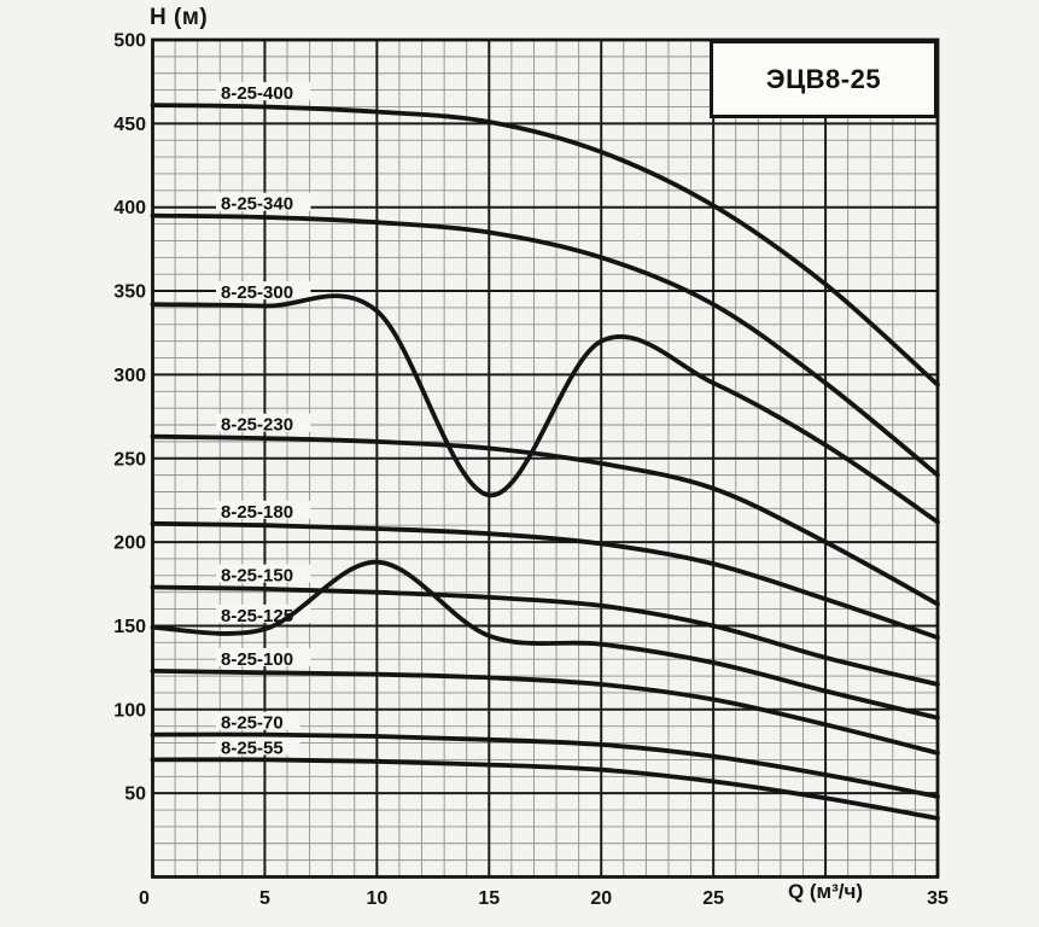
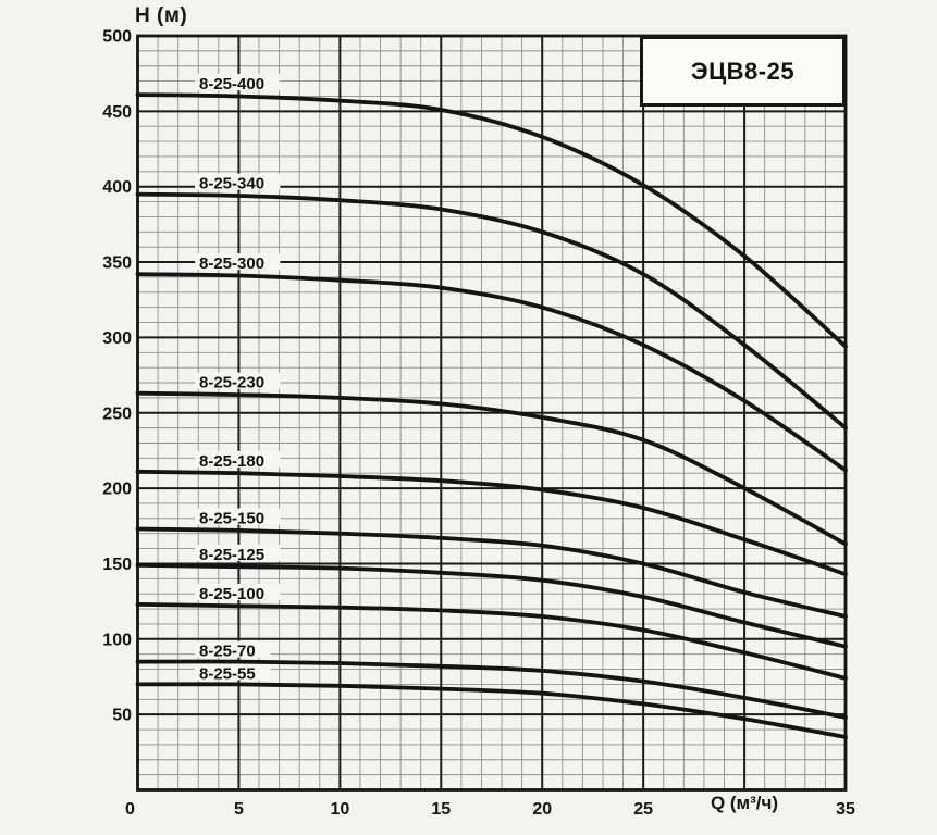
8-25-125/10: 188 -> 147
8-25-300/15: 228 -> 333
